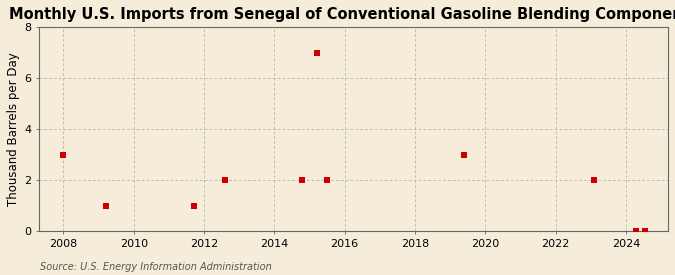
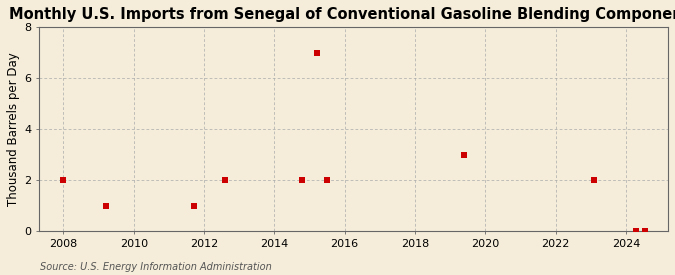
2008: 3 -> 2
